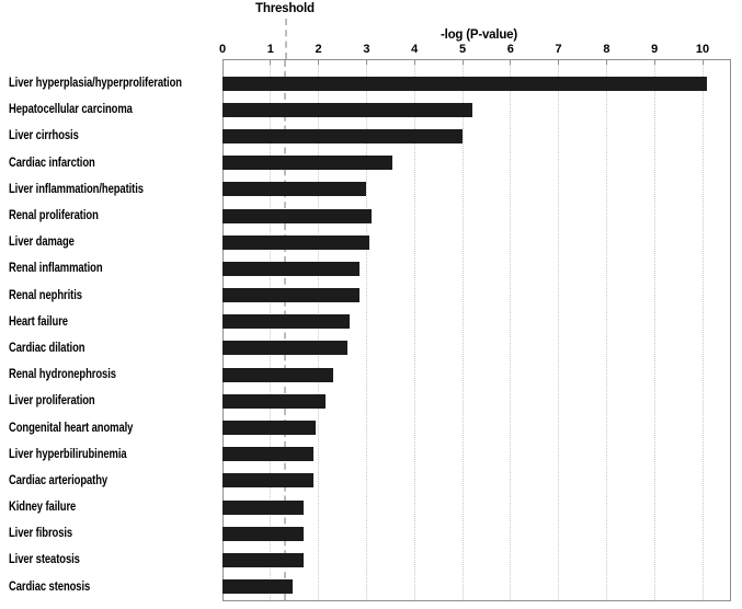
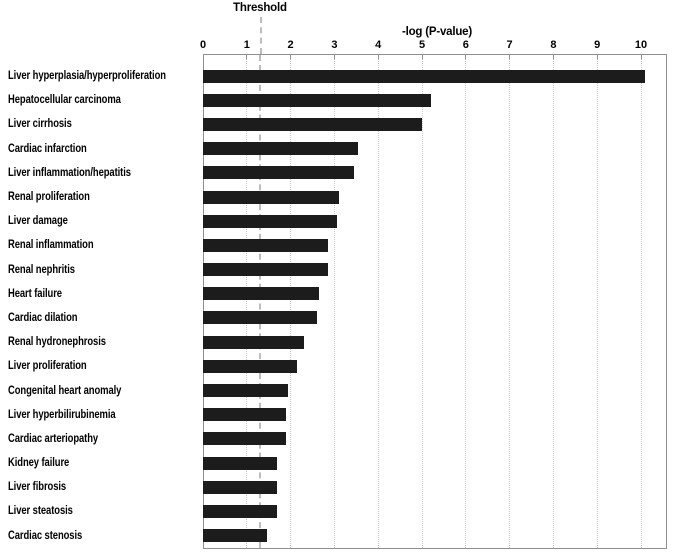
Liver inflammation/hepatitis: 3.0 -> 3.5
